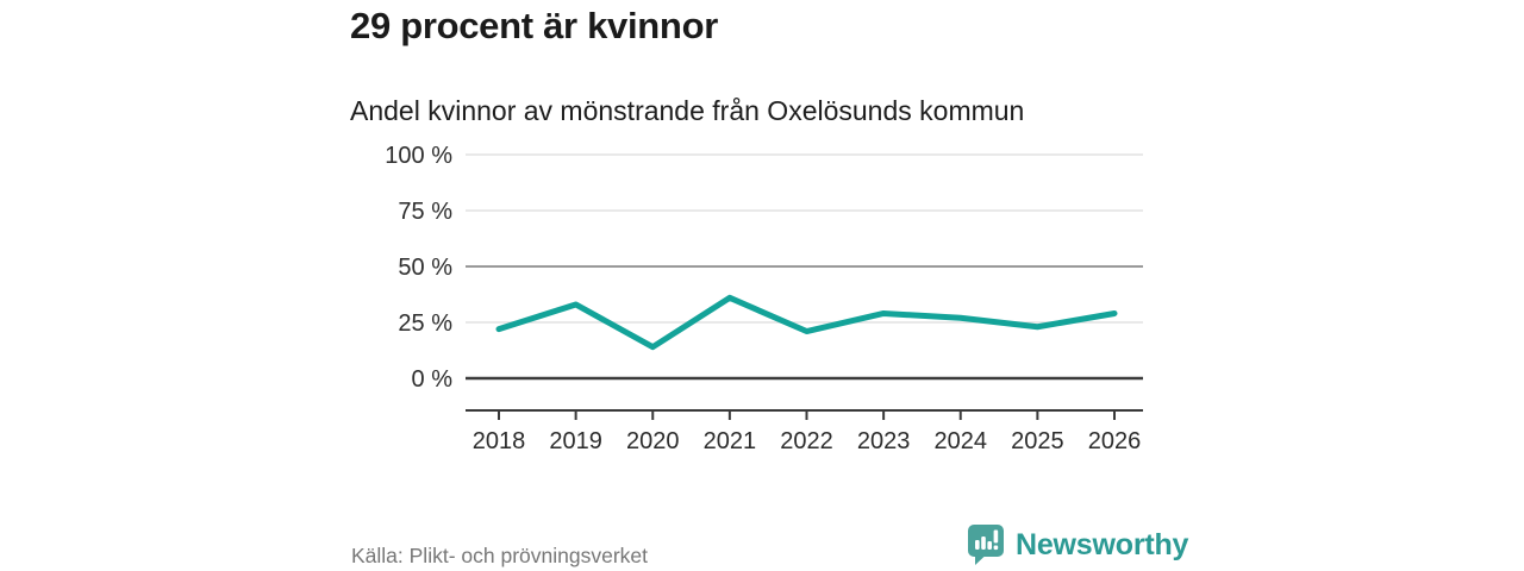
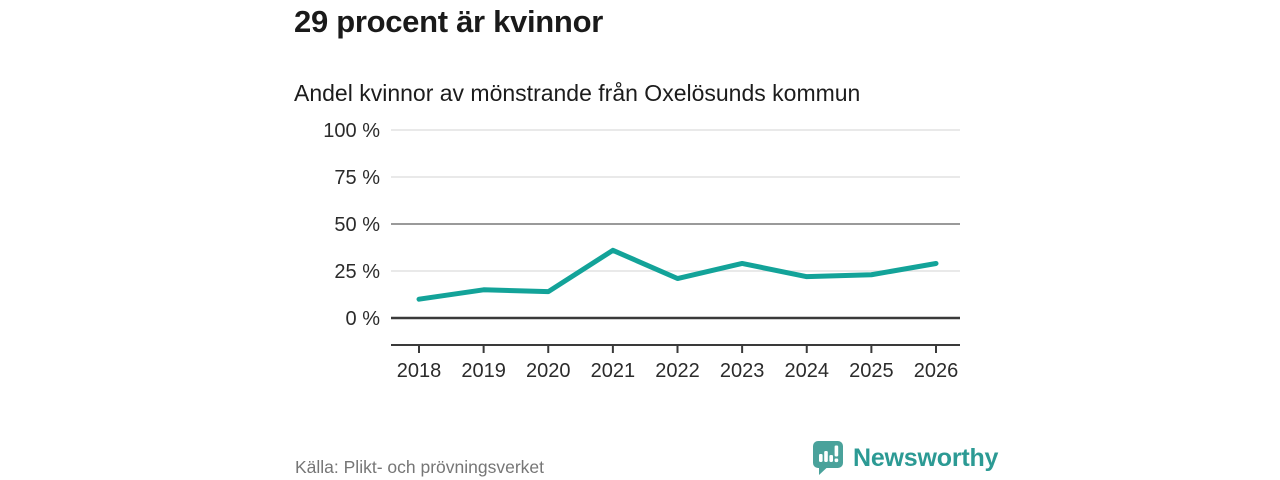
2018: 22% -> 10%
2019: 33% -> 15%
2024: 27% -> 22%
